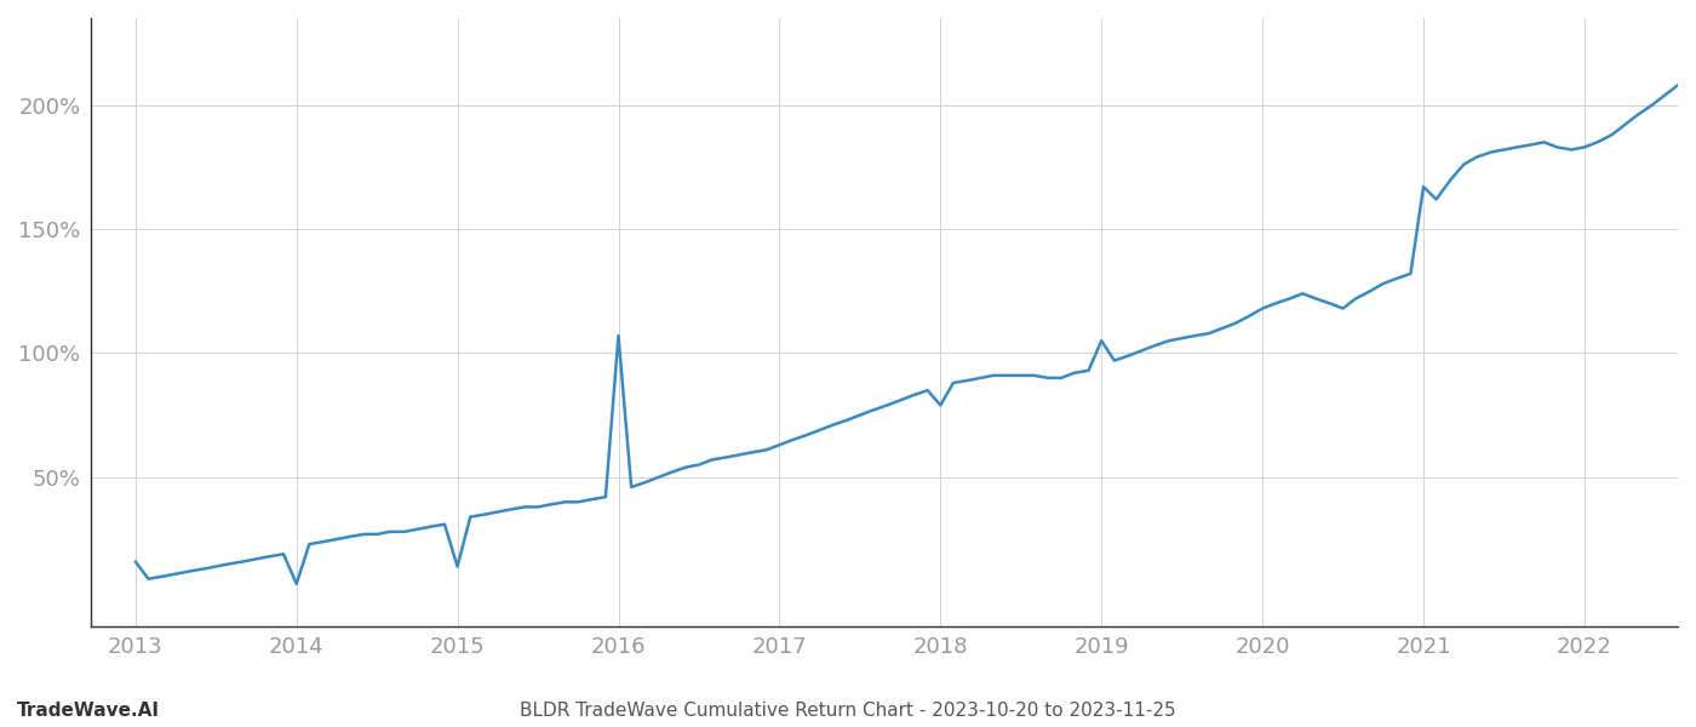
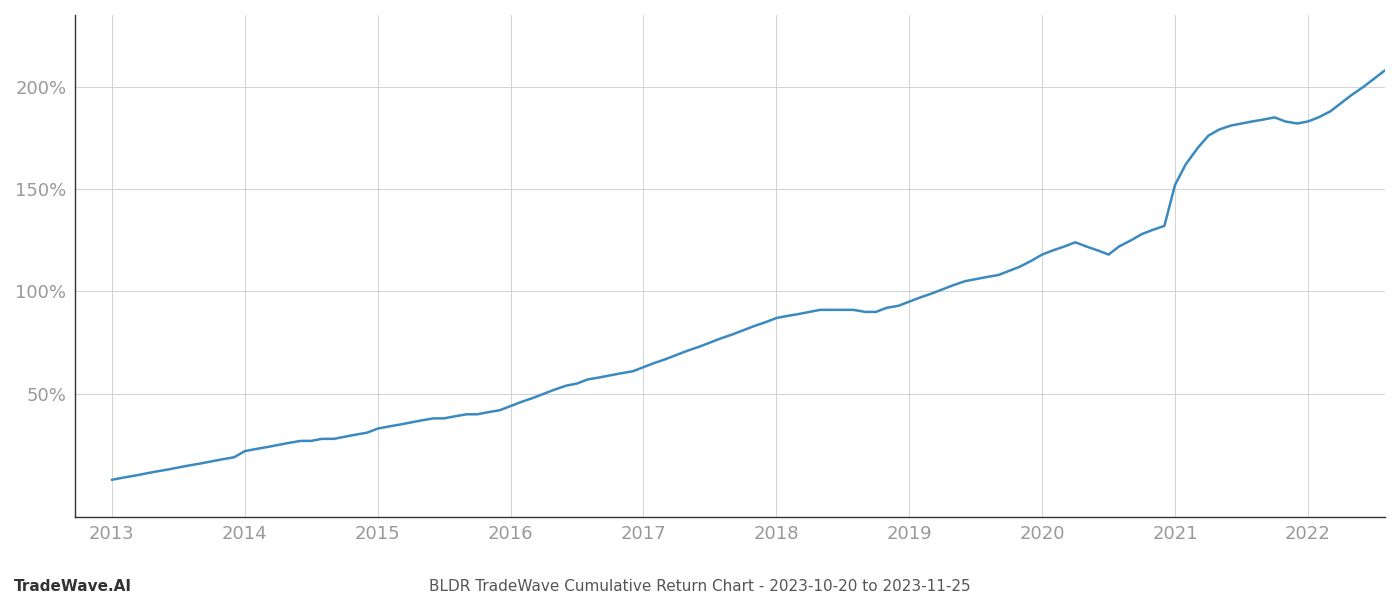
2013: 16% -> 8%
2014: 7% -> 22%
2015: 14% -> 33%
2016: 107% -> 44%
2018: 79% -> 87%
2019: 105% -> 95%
2021: 167% -> 152%
